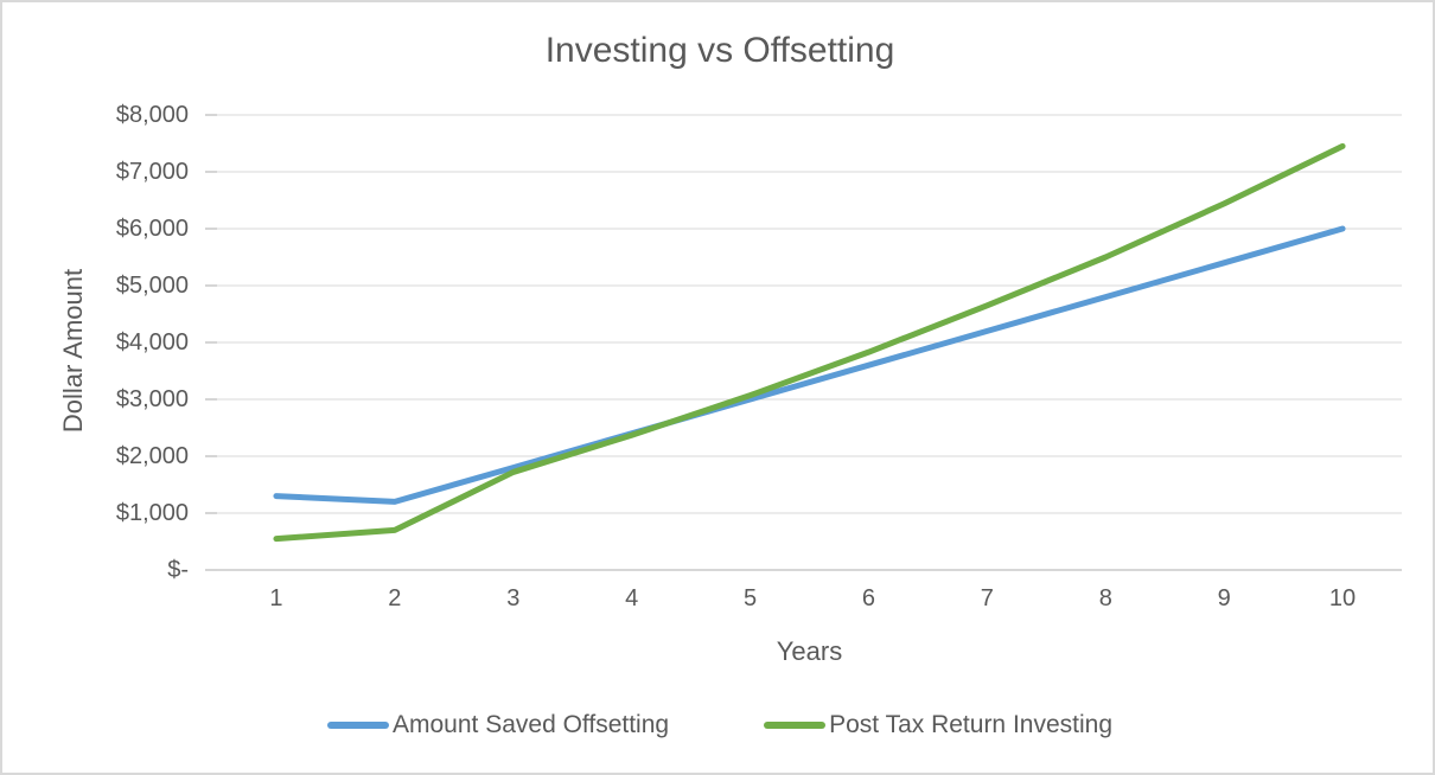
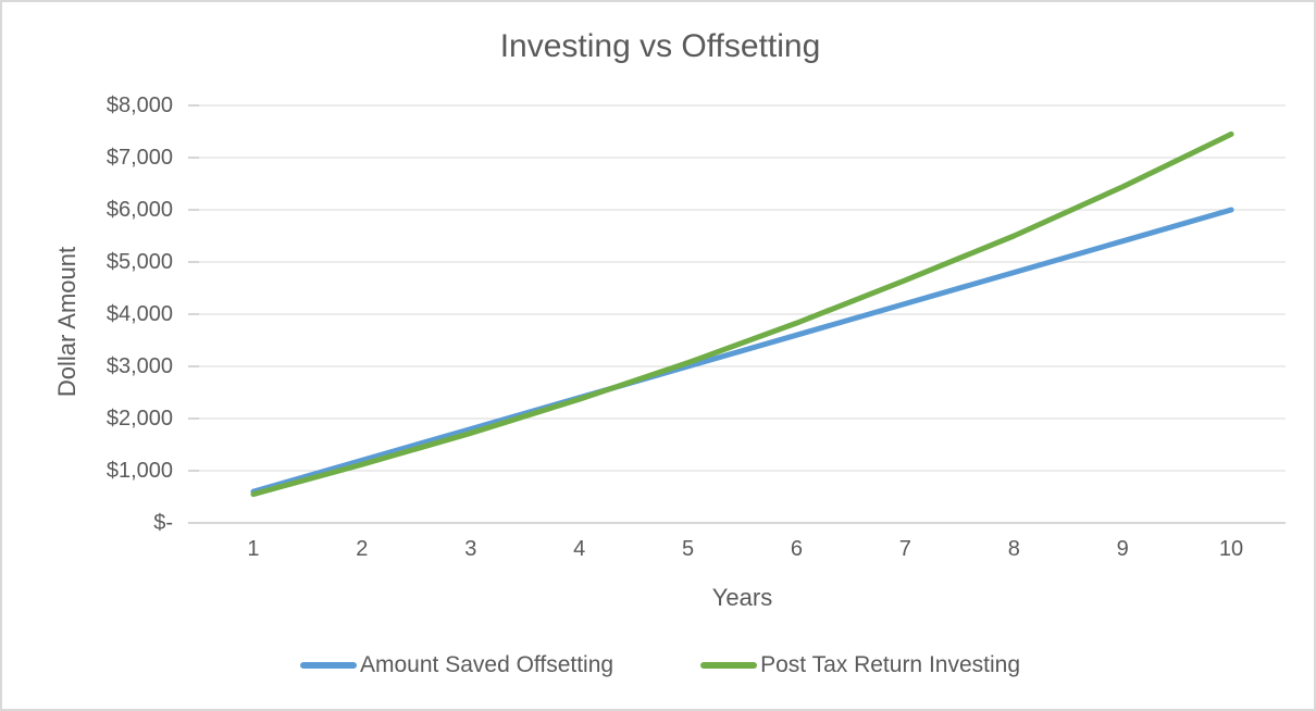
Amount Saved Offsetting/1: $1300 -> $600
Post Tax Return Investing/2: $700 -> $1100
